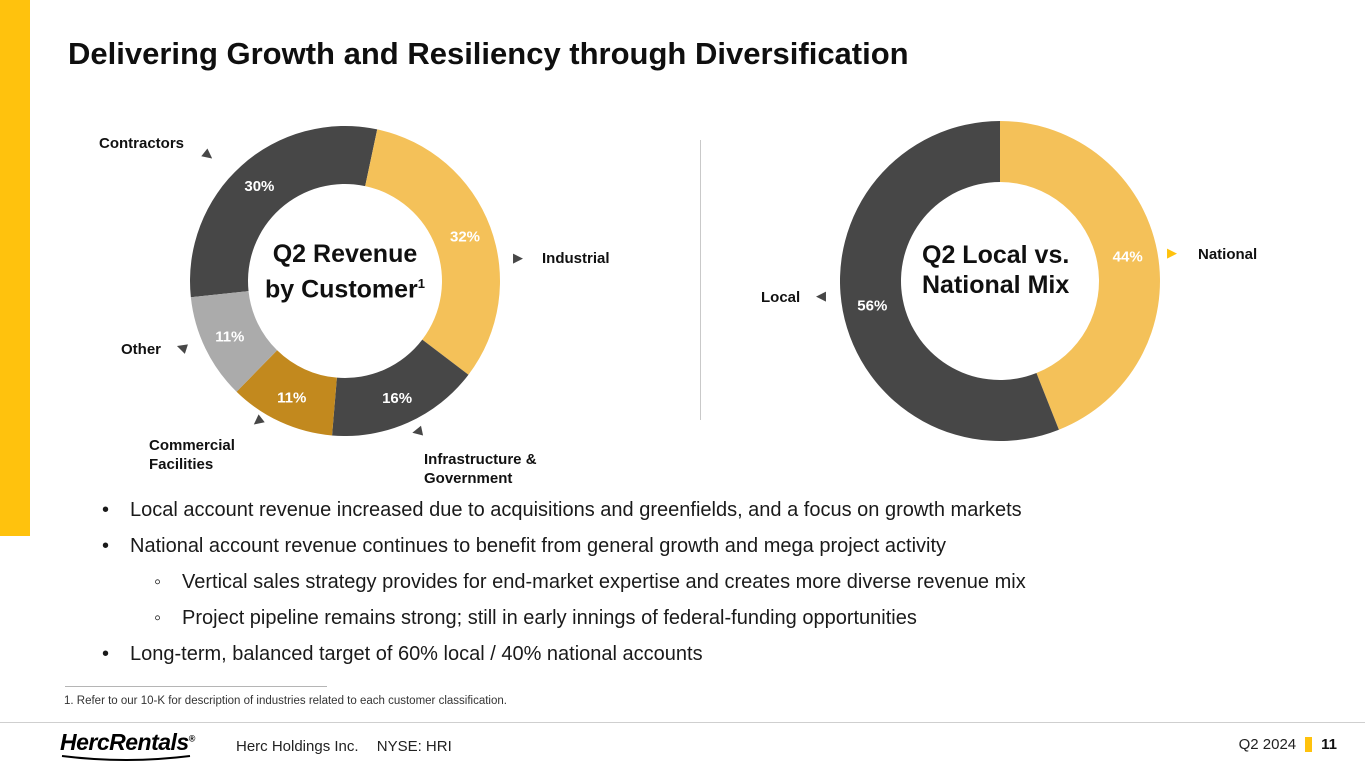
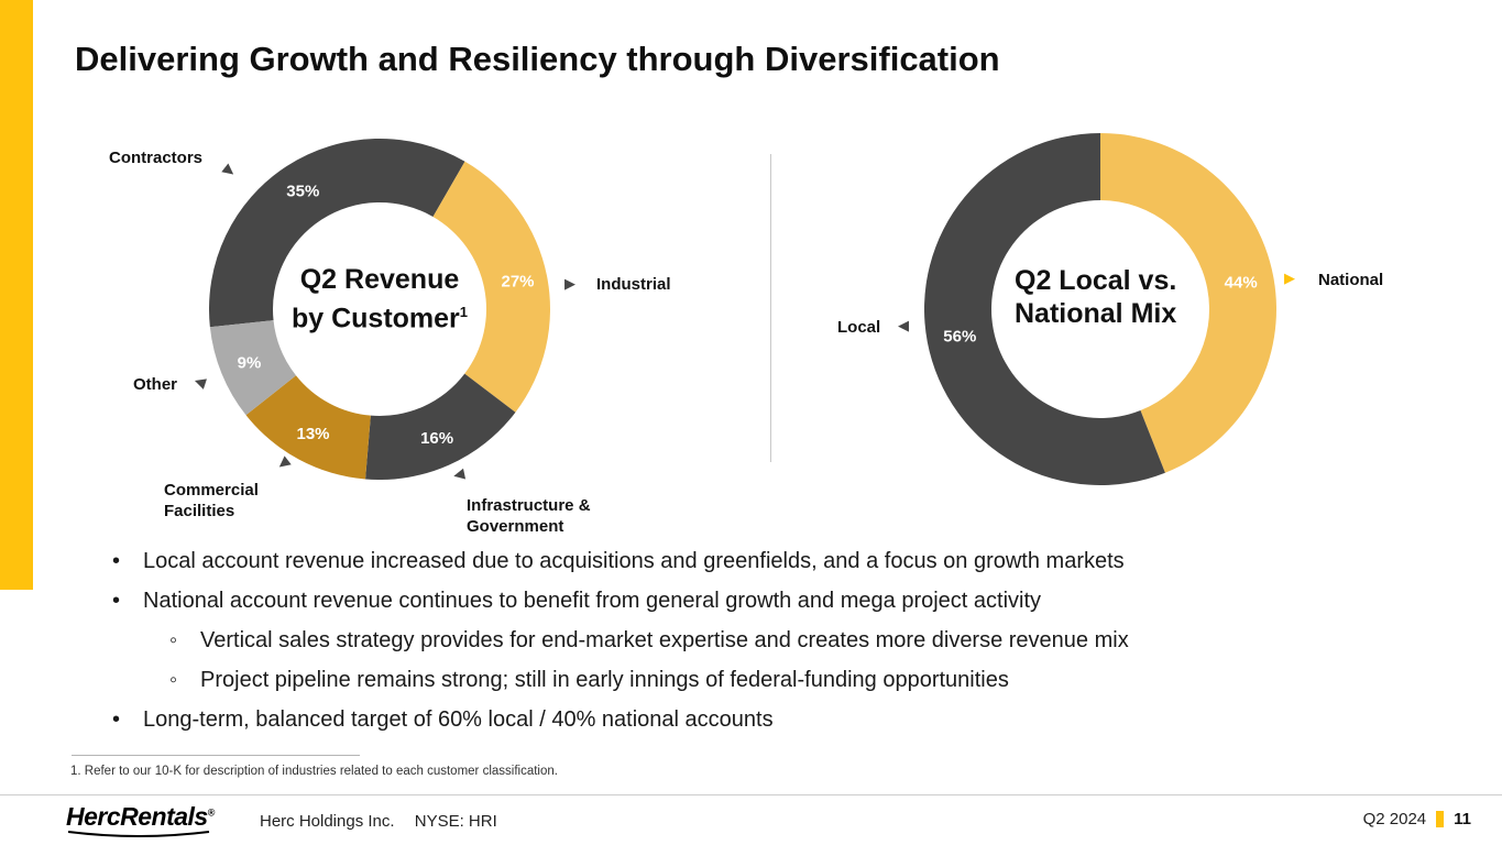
Q2 Revenue by Customer/Contractors: 30% -> 35%
Q2 Revenue by Customer/Industrial: 32% -> 27%
Q2 Revenue by Customer/Commercial Facilities: 11% -> 13%
Q2 Revenue by Customer/Other: 11% -> 9%
